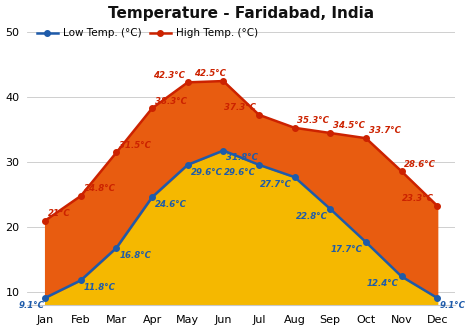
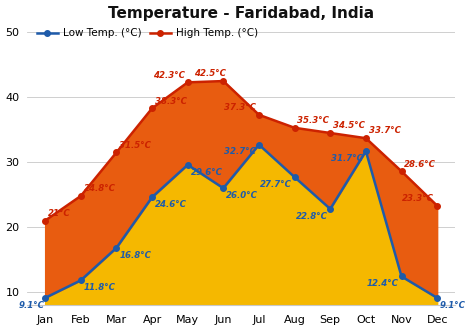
Low Temp. (°C)/Jun: 31.8°C -> 26.0°C
Low Temp. (°C)/Jul: 29.6°C -> 32.7°C
Low Temp. (°C)/Oct: 17.7°C -> 31.7°C
